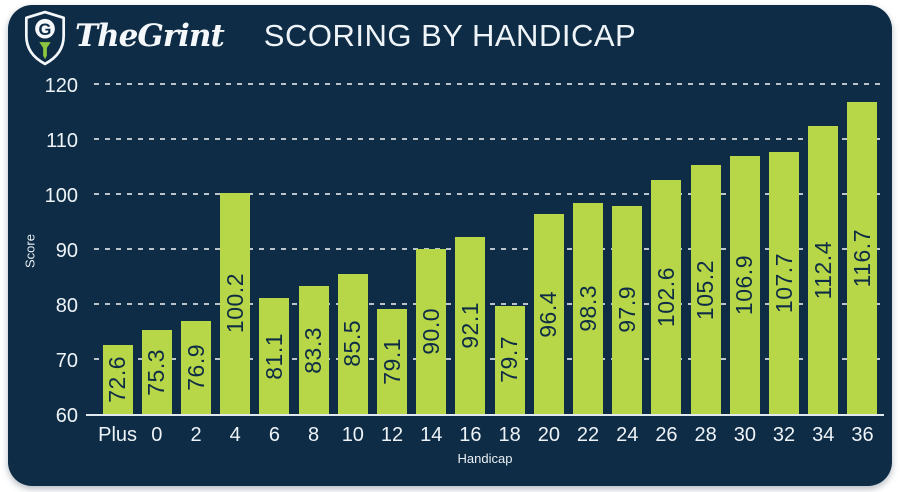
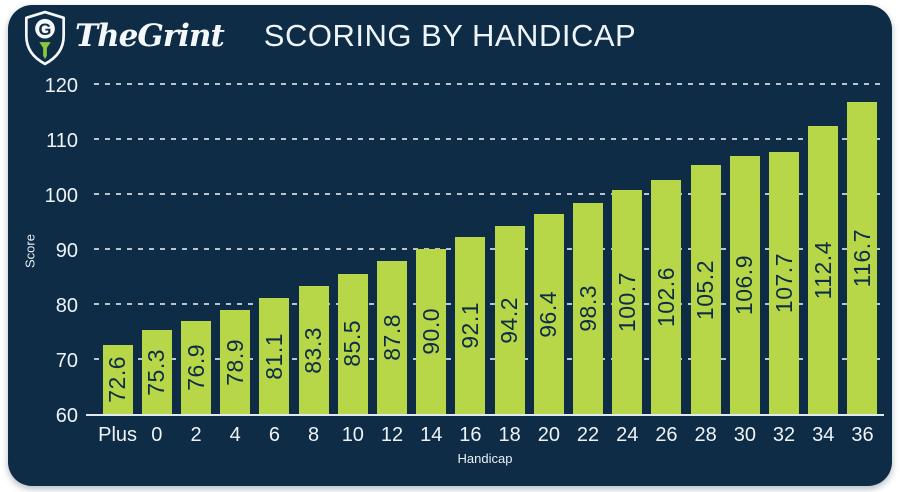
4: 100.2 -> 78.9
12: 79.1 -> 87.8
18: 79.7 -> 94.2
24: 97.9 -> 100.7
